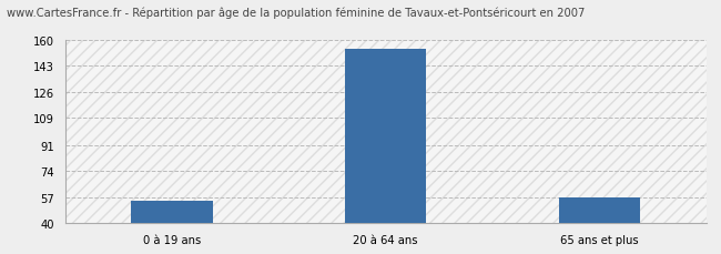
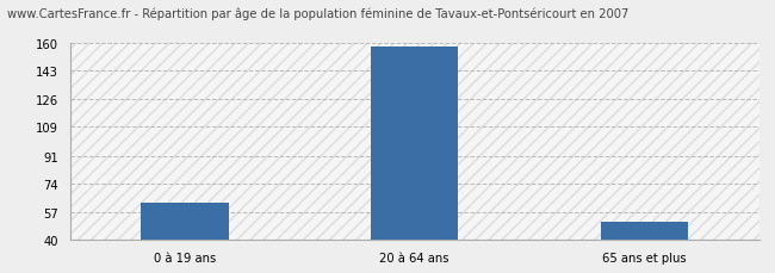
0 à 19 ans: 55 -> 63
20 à 64 ans: 154 -> 158
65 ans et plus: 57 -> 51
